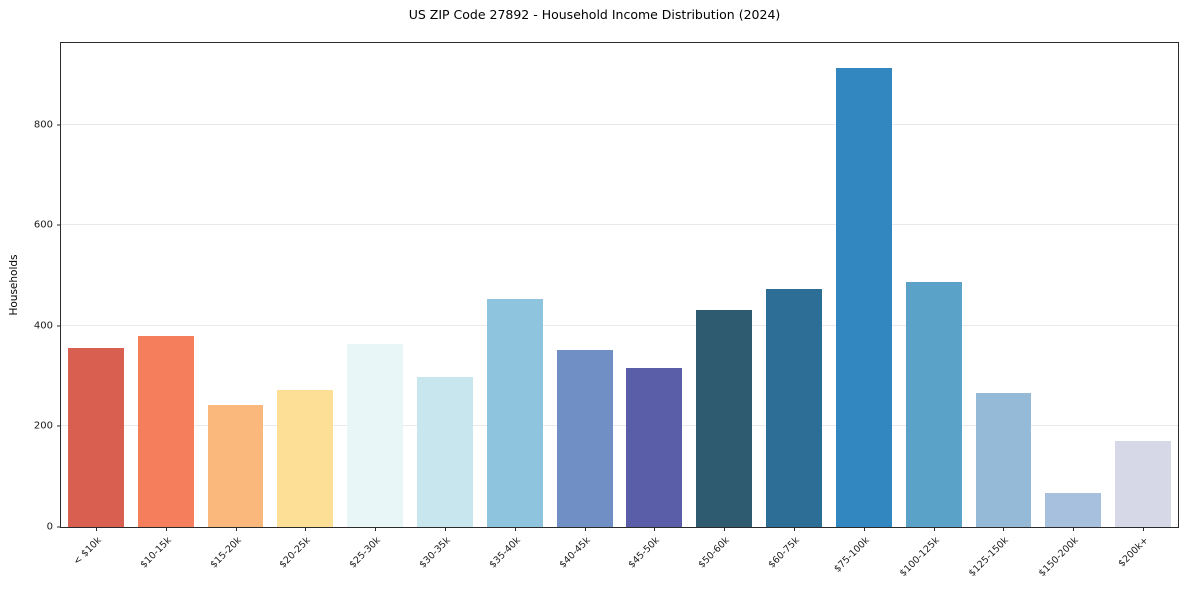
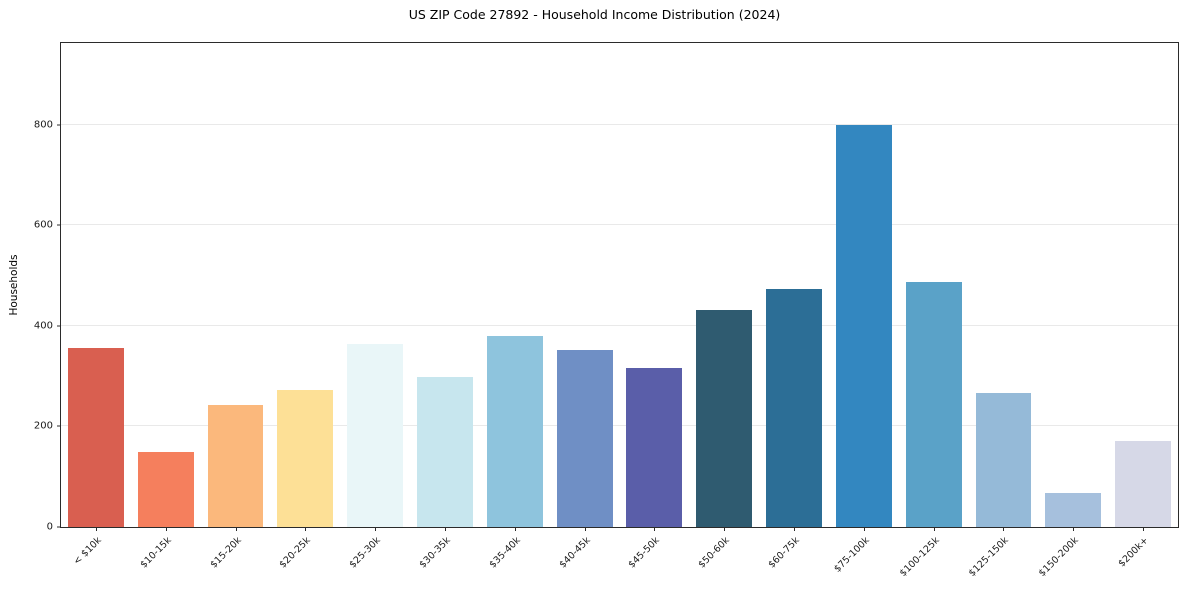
$10-15k: 380 -> 150
$35-40k: 450 -> 380
$75-100k: 910 -> 800
